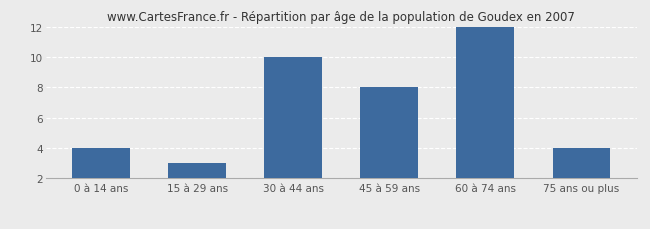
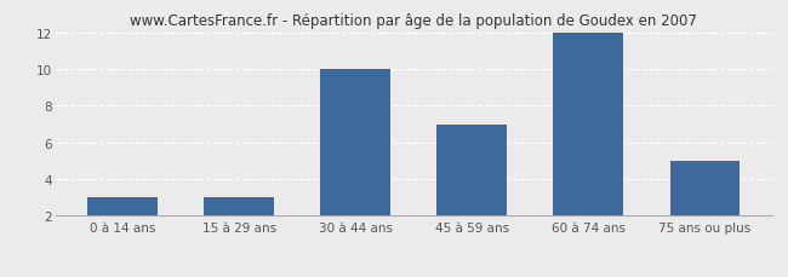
0 à 14 ans: 4 -> 3
45 à 59 ans: 8 -> 7
75 ans ou plus: 4 -> 5
